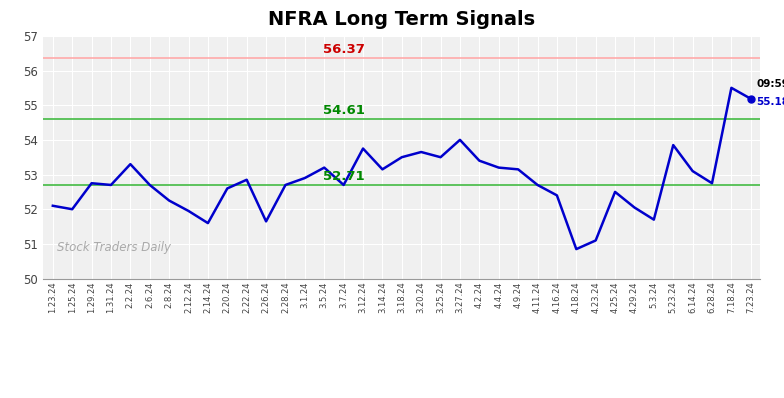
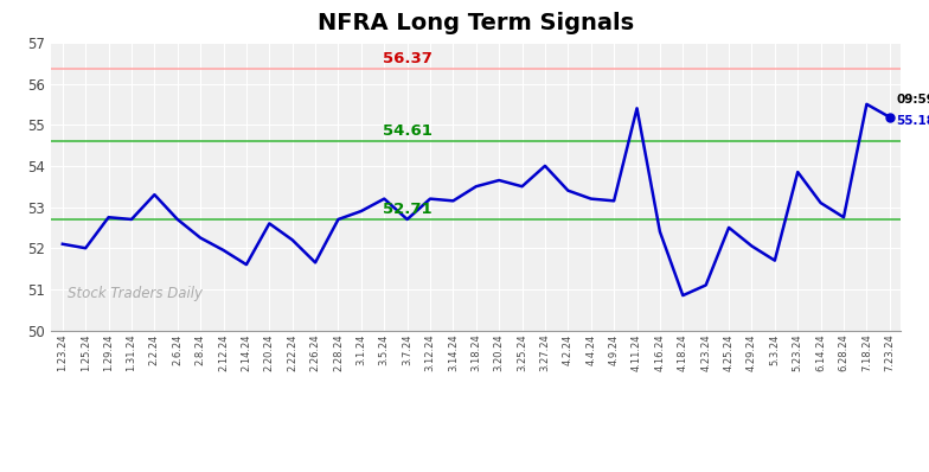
2.22.24: 52.85 -> 52.20
3.12.24: 53.75 -> 53.20
4.11.24: 52.70 -> 55.40
